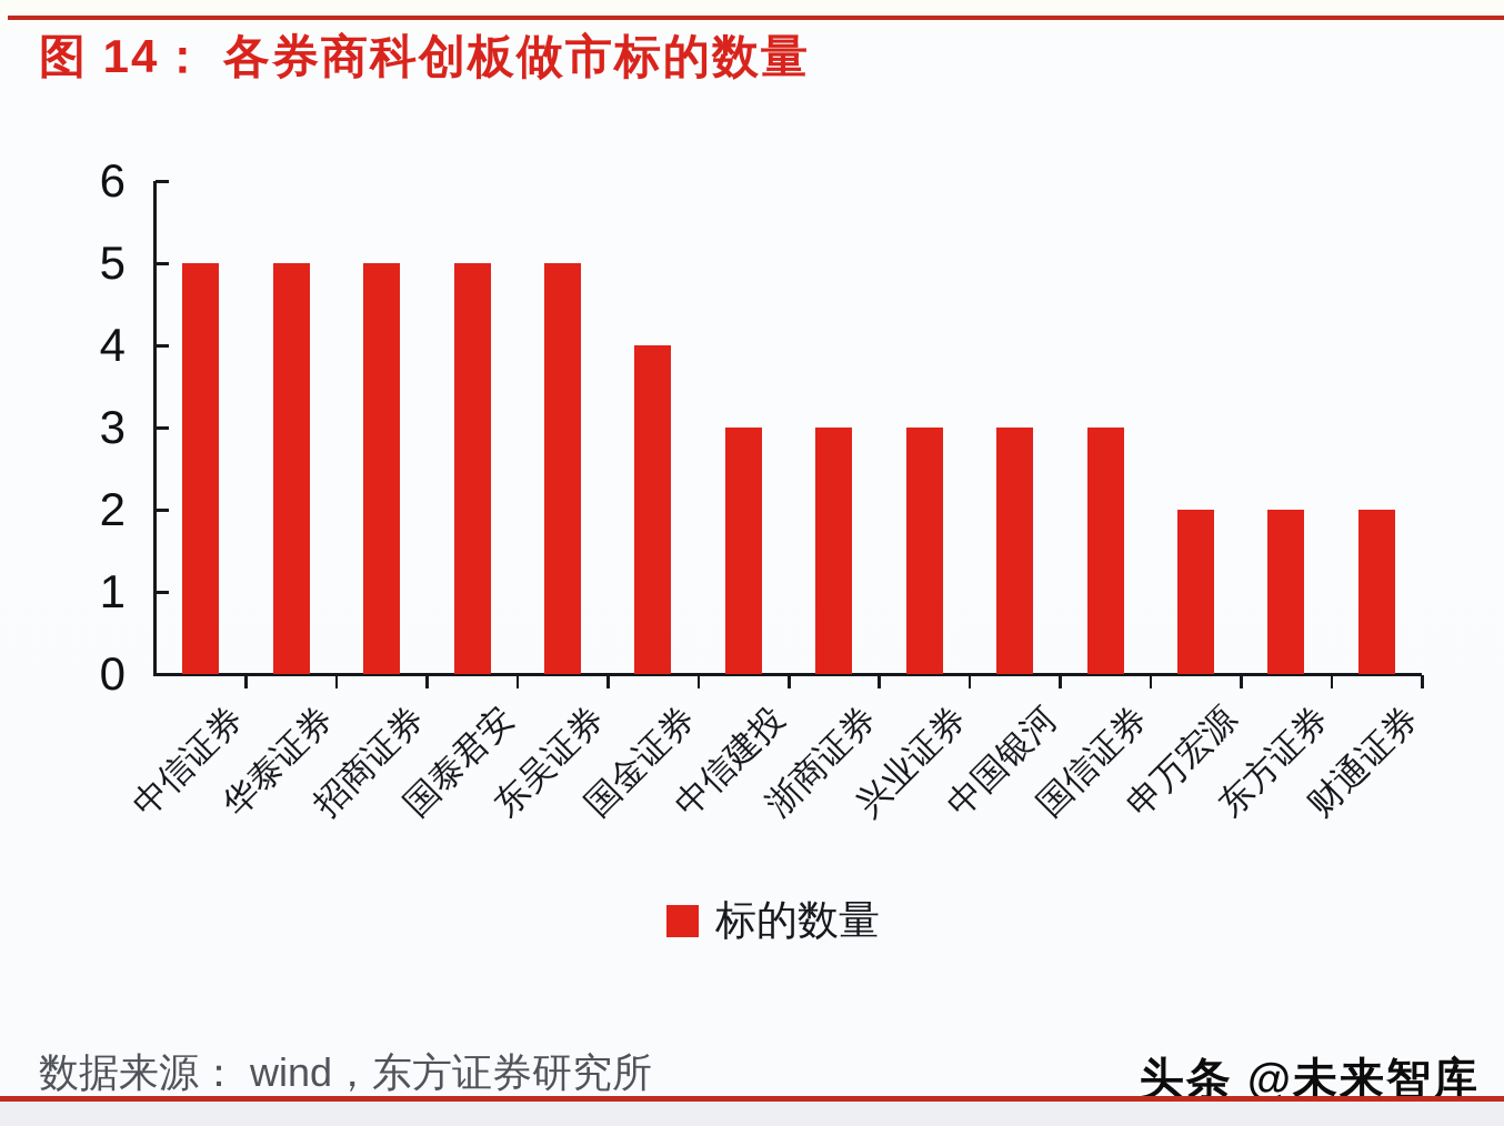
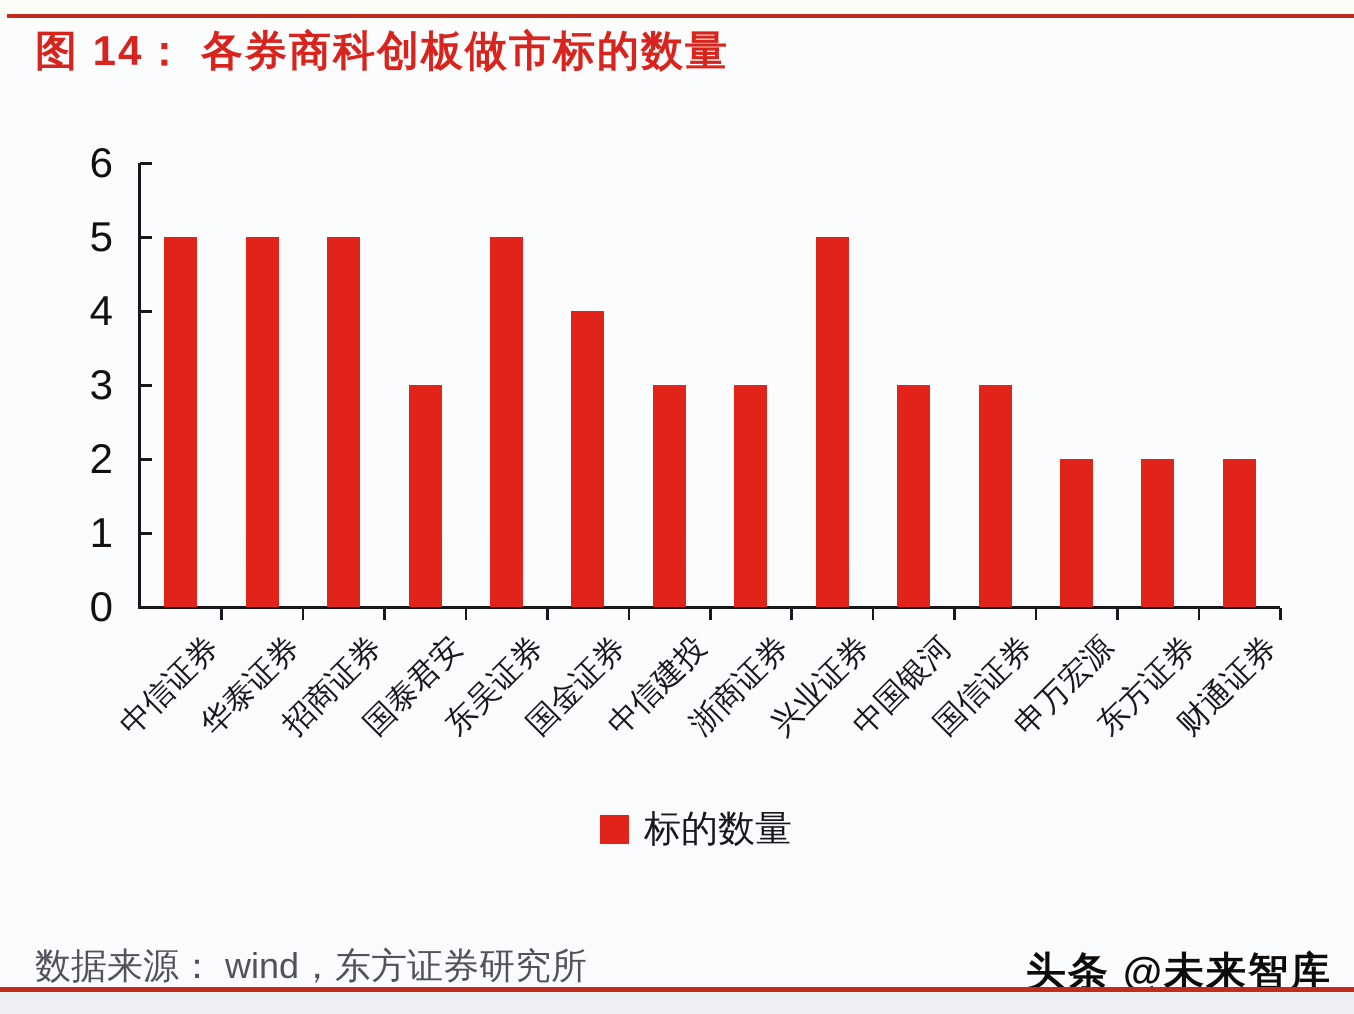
国泰君安: 5 -> 3
兴业证券: 3 -> 5
